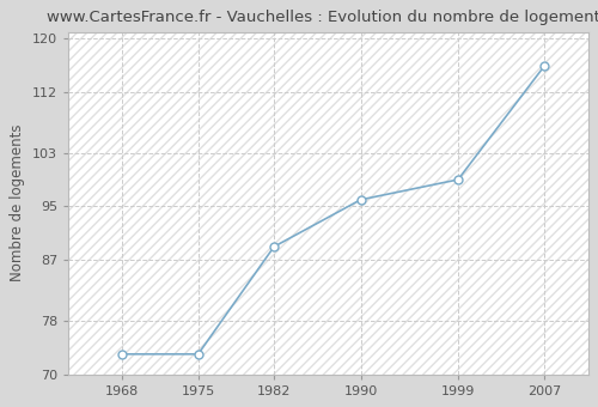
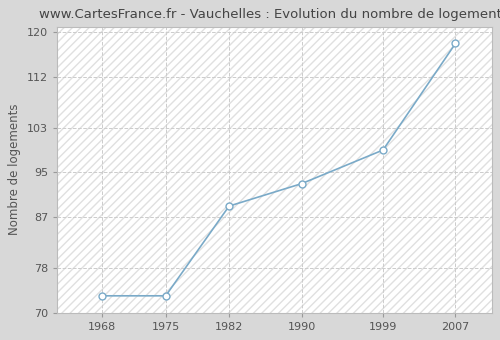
1990: 96 -> 93
2007: 116 -> 118
